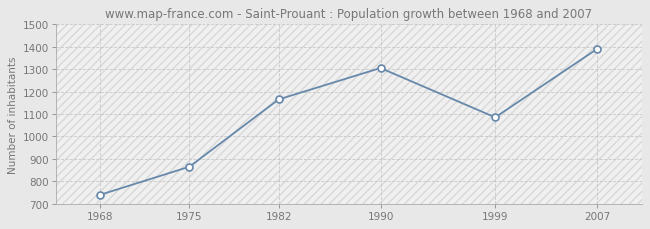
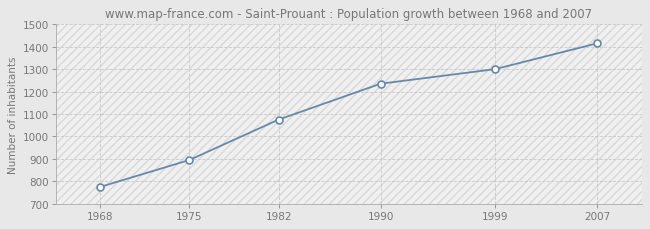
1968: 740 -> 775
1975: 865 -> 895
1982: 1165 -> 1075
1990: 1305 -> 1235
1999: 1085 -> 1300
2007: 1390 -> 1415
